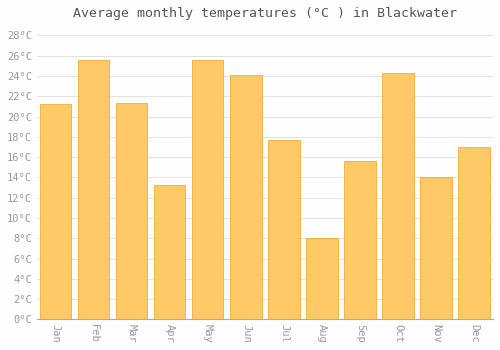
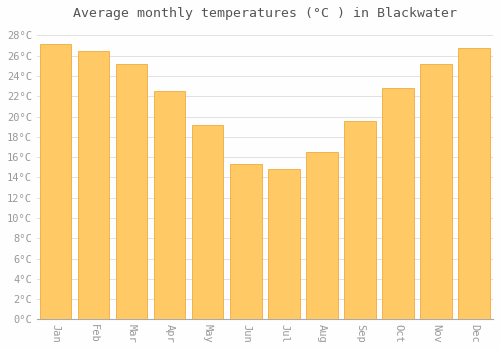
Jan: 21.2°C -> 27.2°C
Feb: 25.6°C -> 26.5°C
Mar: 21.3°C -> 25.2°C
Apr: 13.3°C -> 22.5°C
May: 25.6°C -> 19.2°C
Jun: 24.1°C -> 15.3°C
Jul: 17.7°C -> 14.8°C
Aug: 8.0°C -> 16.5°C
Sep: 15.6°C -> 19.6°C
Oct: 24.3°C -> 22.8°C
Nov: 14.0°C -> 25.2°C
Dec: 17.0°C -> 26.8°C
